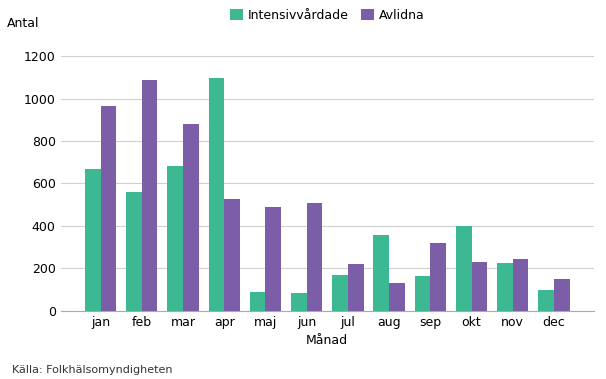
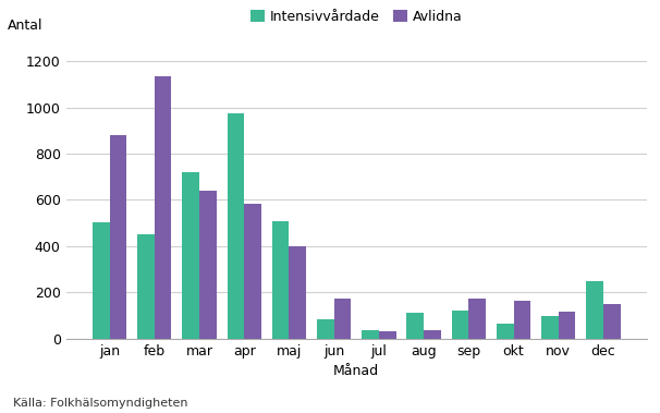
Intensivvårdade/jan: 670 -> 505
Avlidna/jan: 965 -> 880
Intensivvårdade/feb: 560 -> 450
Avlidna/feb: 1085 -> 1135
Intensivvårdade/mar: 680 -> 720
Avlidna/mar: 880 -> 640
Intensivvårdade/apr: 1095 -> 975
Avlidna/apr: 525 -> 585
Intensivvårdade/maj: 90 -> 510
Avlidna/maj: 490 -> 400
Avlidna/jun: 510 -> 175
Intensivvårdade/jul: 170 -> 38
Avlidna/jul: 220 -> 30
Intensivvårdade/aug: 355 -> 110
Avlidna/aug: 130 -> 38
Intensivvårdade/sep: 165 -> 120
Avlidna/sep: 320 -> 172
Intensivvårdade/okt: 400 -> 65
Avlidna/okt: 230 -> 163
Intensivvårdade/nov: 225 -> 100
Avlidna/nov: 245 -> 115
Intensivvårdade/dec: 100 -> 248
